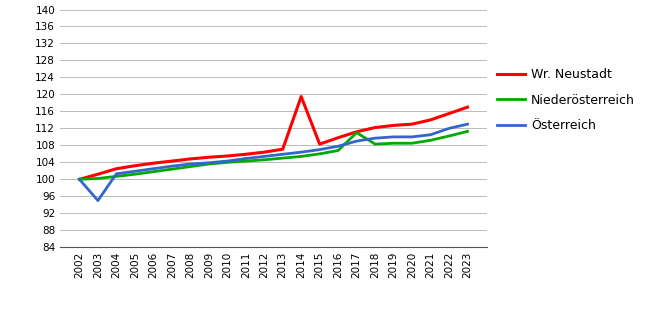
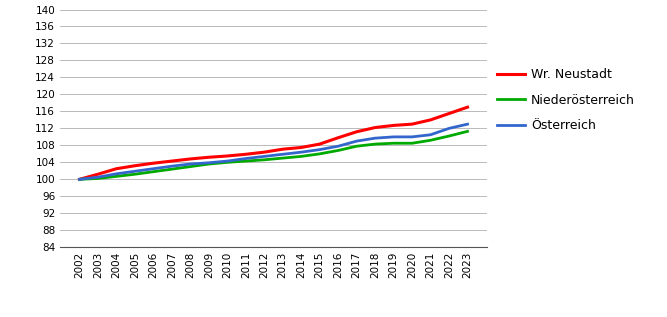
Österreich/2003: 95.0 -> 100.5
Wr. Neustadt/2014: 119.5 -> 107.5
Niederösterreich/2017: 111.0 -> 107.8
